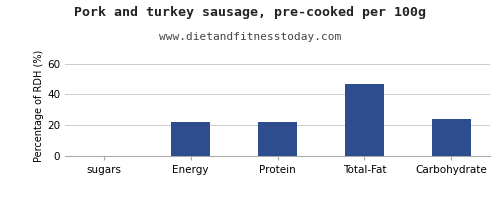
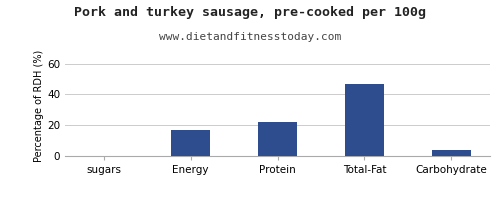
Energy: 22 -> 17
Carbohydrate: 24 -> 4
